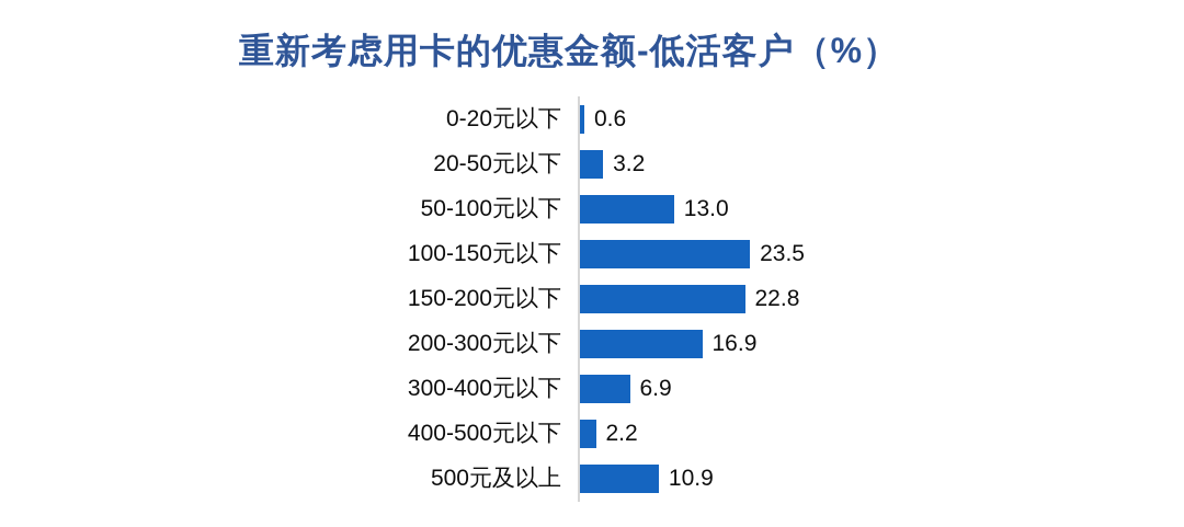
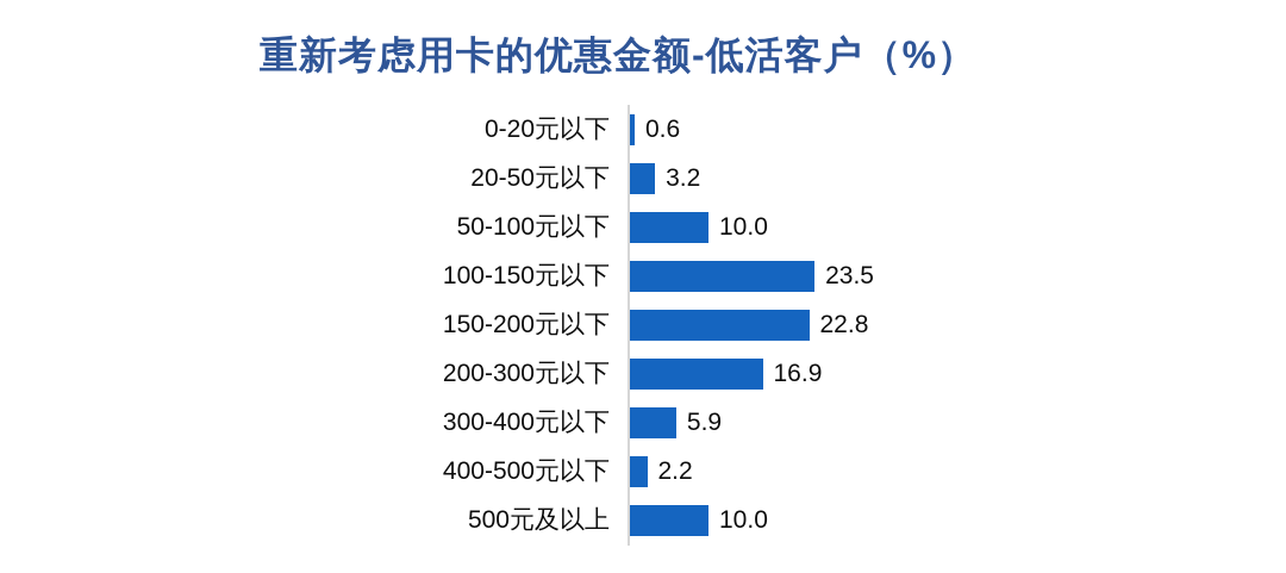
50-100元以下: 13.0 -> 10.0
300-400元以下: 6.9 -> 5.9
500元及以上: 10.9 -> 10.0
